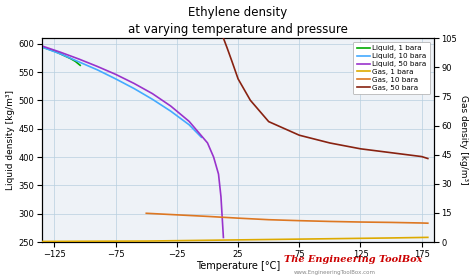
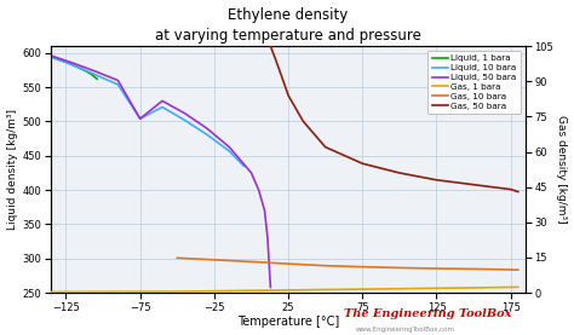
Liquid, 10 bara/−75: 538 -> 504
Liquid, 50 bara/−75: 546 -> 504
